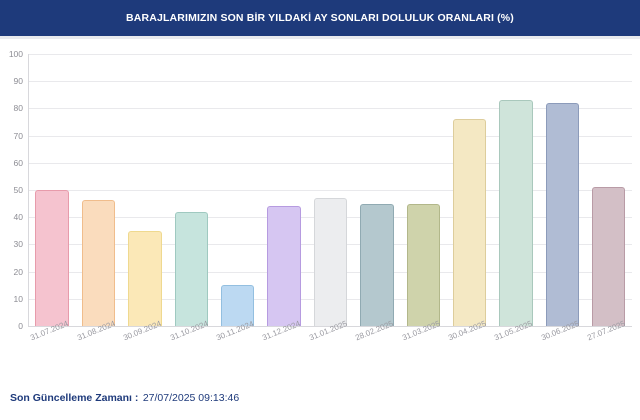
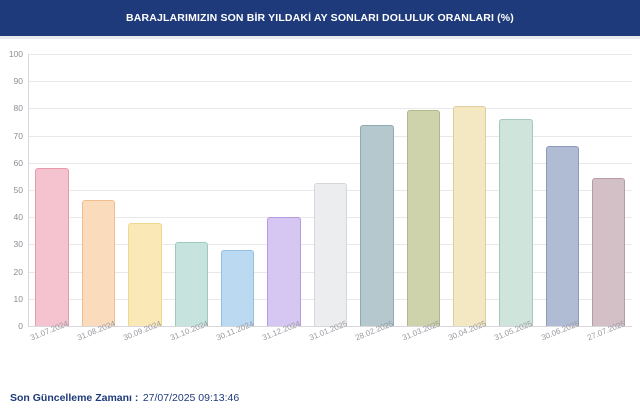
31.07.2024: 50 -> 58
30.09.2024: 35 -> 38
31.10.2024: 42 -> 31
30.11.2024: 15 -> 28
31.12.2024: 44 -> 40
31.01.2025: 47 -> 52
28.02.2025: 45 -> 74
31.03.2025: 45 -> 80
30.04.2025: 76 -> 81
31.05.2025: 83 -> 76
30.06.2025: 82 -> 66
27.07.2025: 51 -> 54
